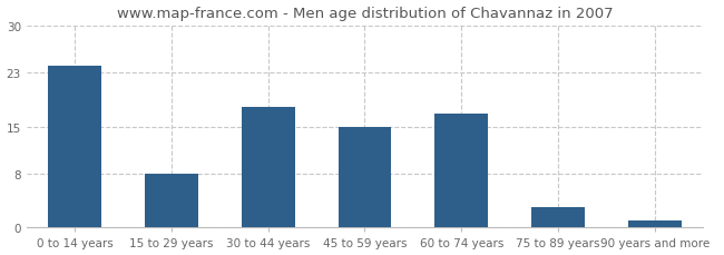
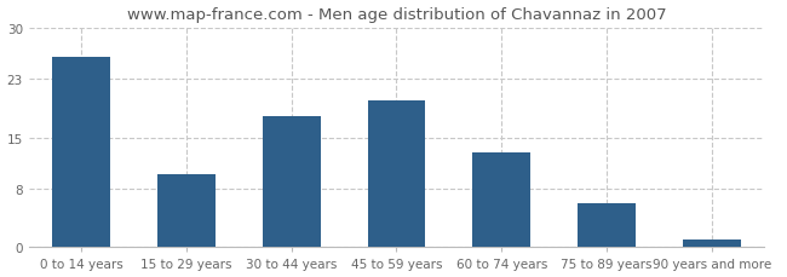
0 to 14 years: 24 -> 26
15 to 29 years: 8 -> 10
45 to 59 years: 15 -> 20
60 to 74 years: 17 -> 13
75 to 89 years: 3 -> 6
